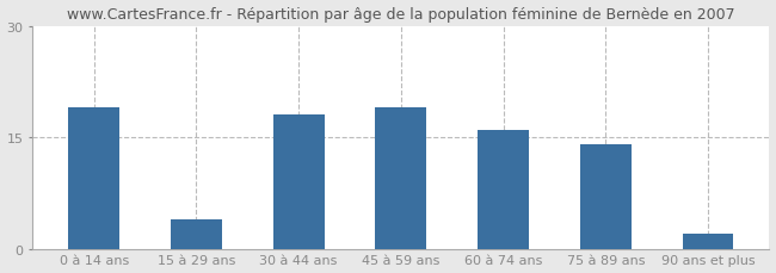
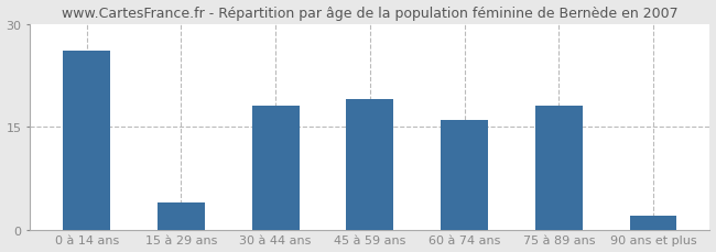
0 à 14 ans: 19 -> 26
75 à 89 ans: 14 -> 18
